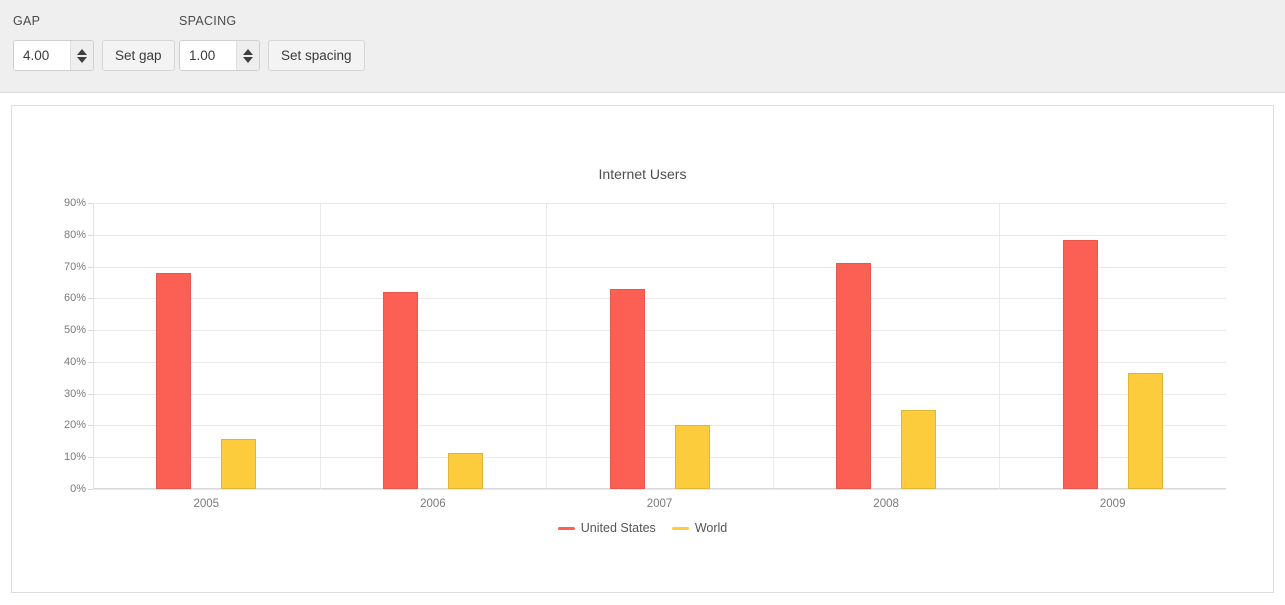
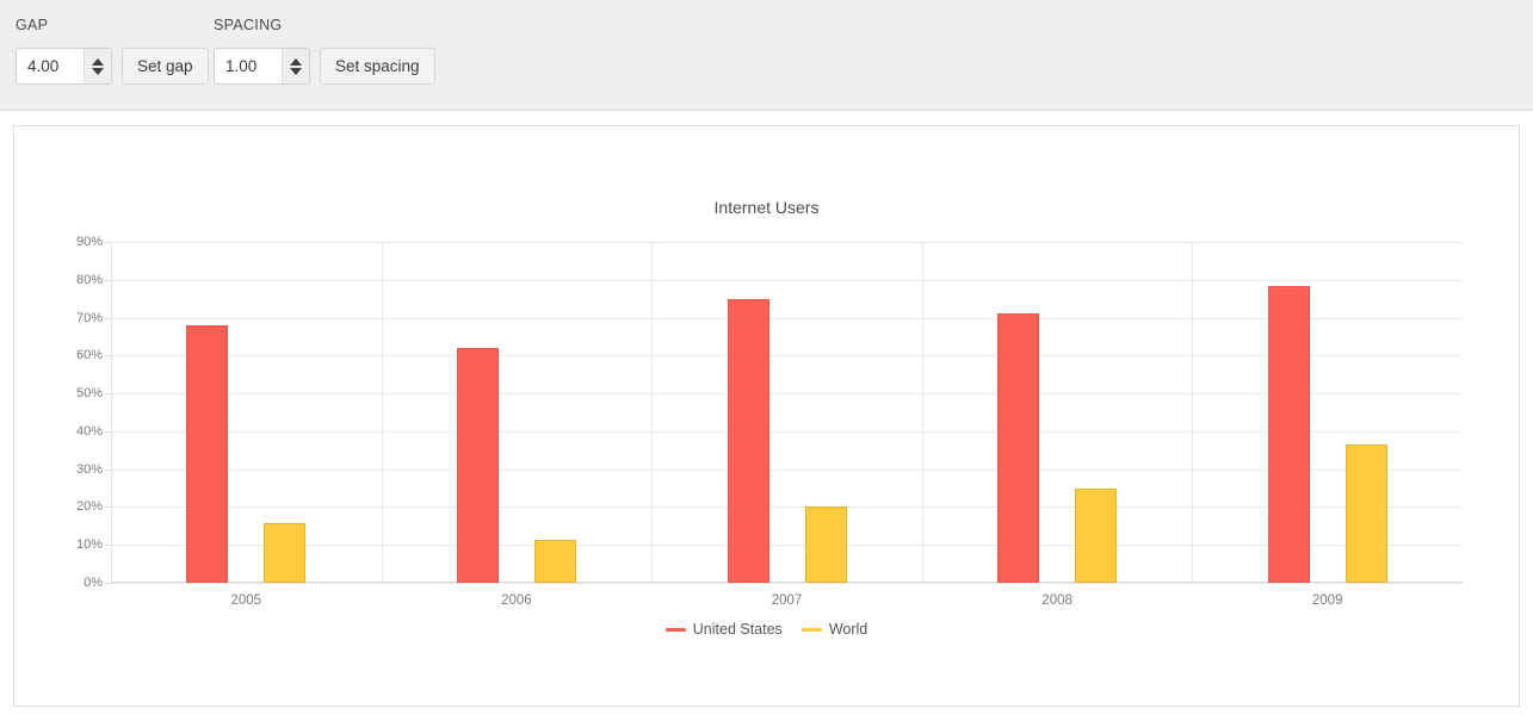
United States/2007: 63% -> 75%
